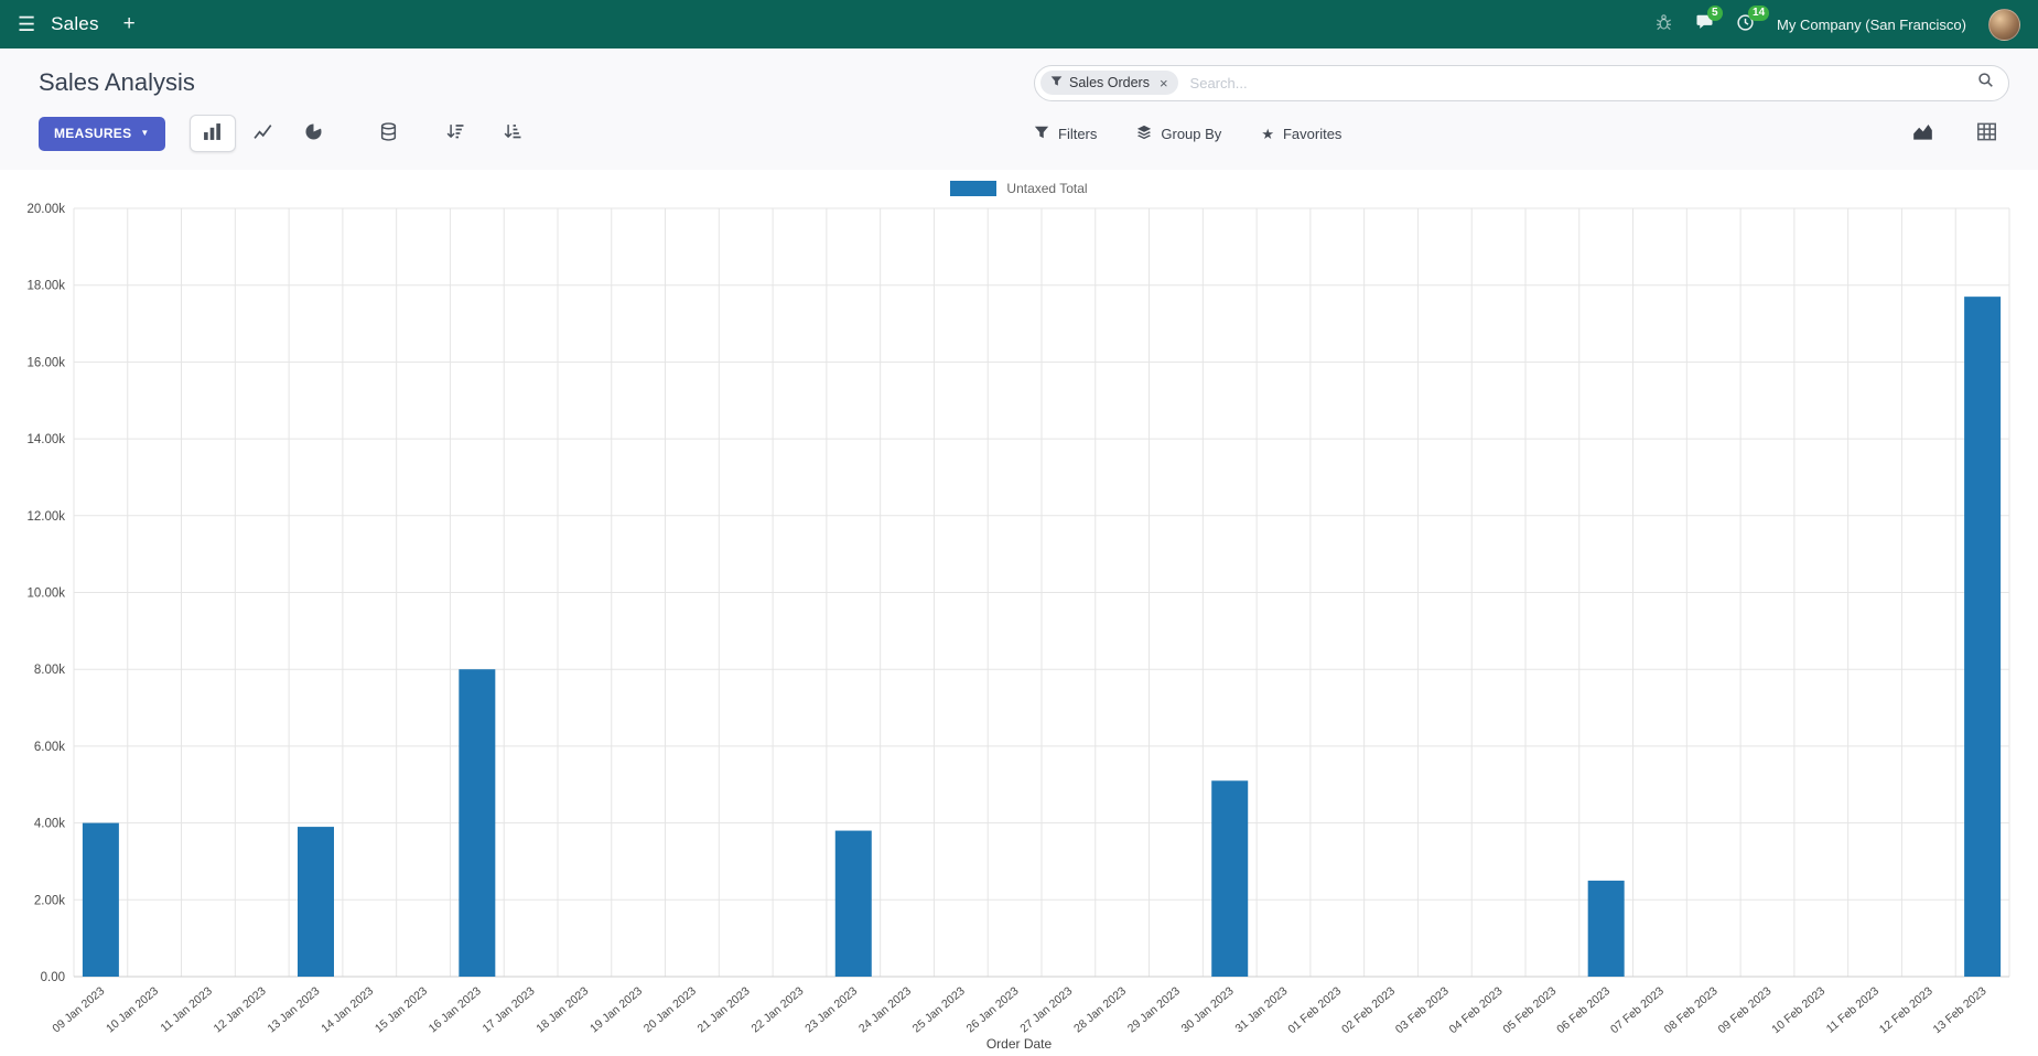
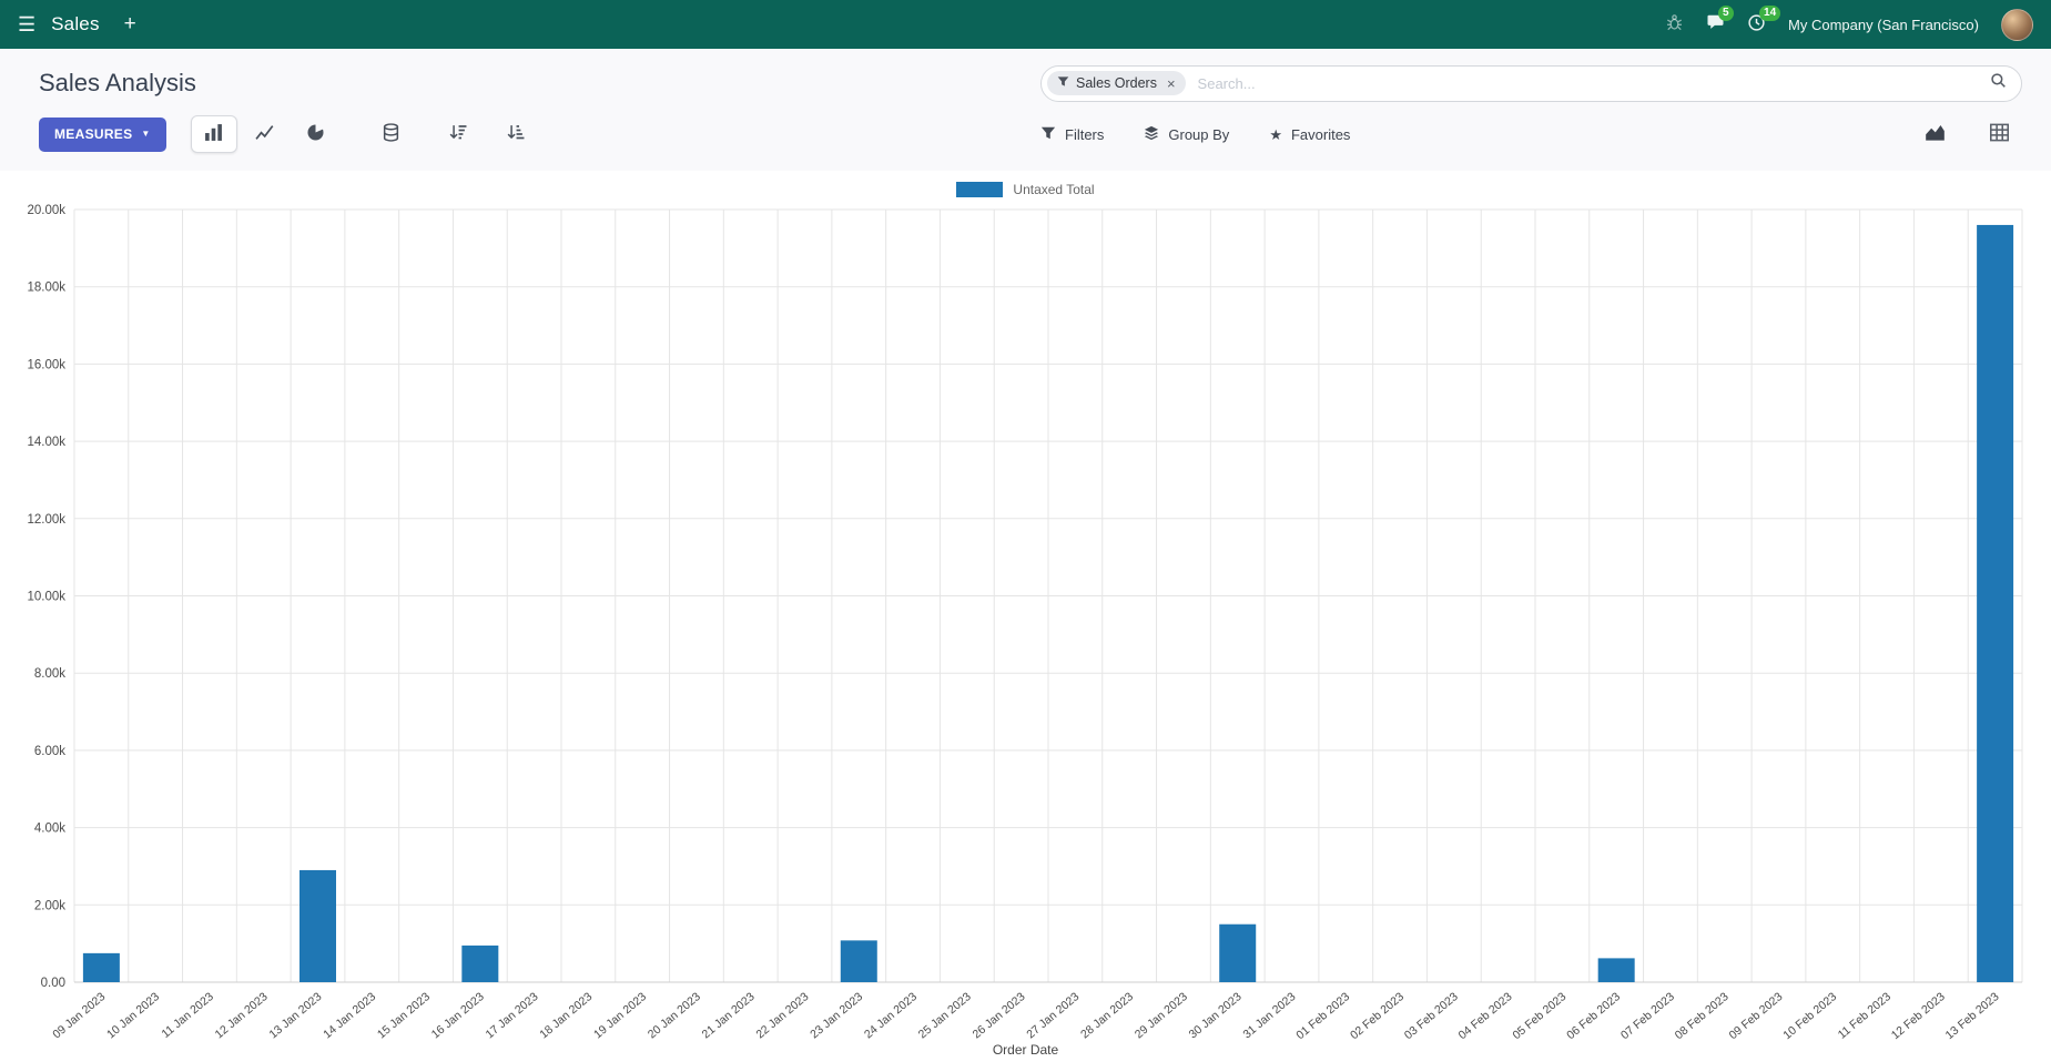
09 Jan 2023: 4.0k -> 0.8k
13 Jan 2023: 3.9k -> 2.9k
16 Jan 2023: 8.0k -> 1.0k
23 Jan 2023: 3.8k -> 1.1k
30 Jan 2023: 5.1k -> 1.5k
06 Feb 2023: 2.5k -> 0.6k
13 Feb 2023: 17.7k -> 19.6k
